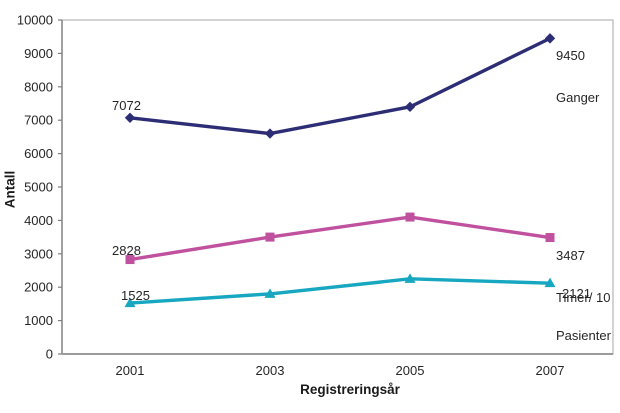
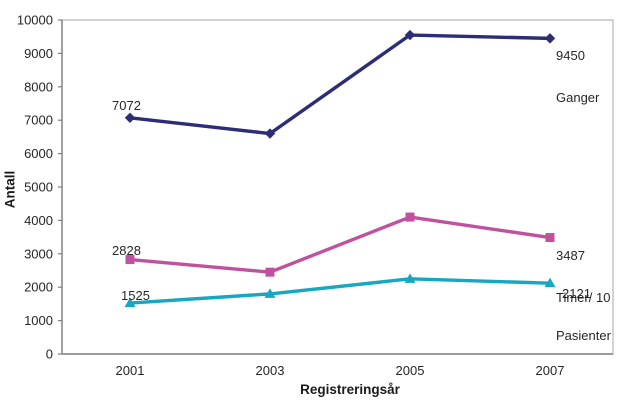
Timer/ 10/2003: 3500 -> 2400
Ganger/2005: 7400 -> 9600
